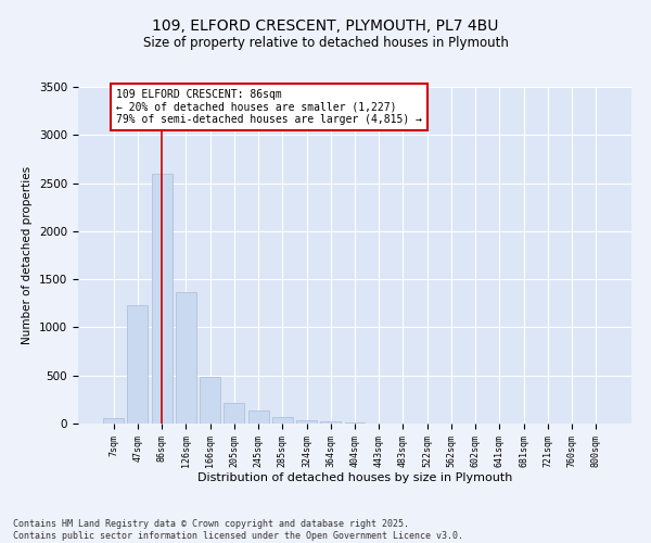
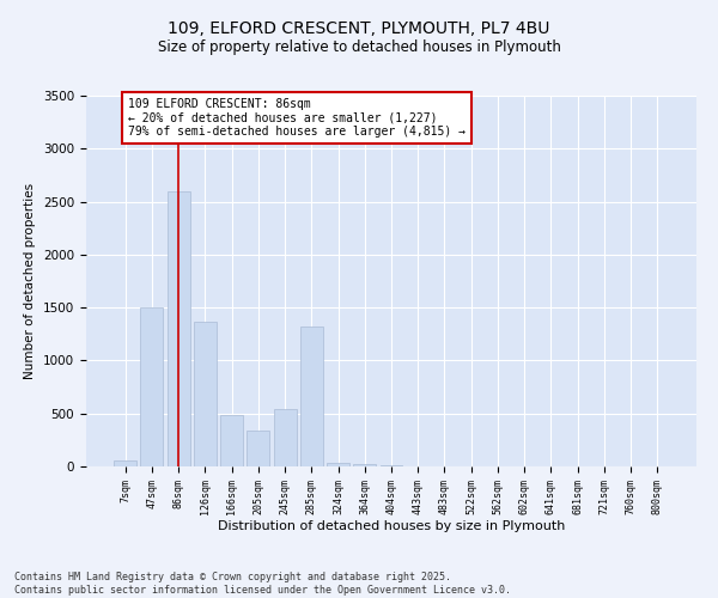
47sqm: 1230 -> 1500
205sqm: 220 -> 340
245sqm: 130 -> 540
285sqm: 60 -> 1320
